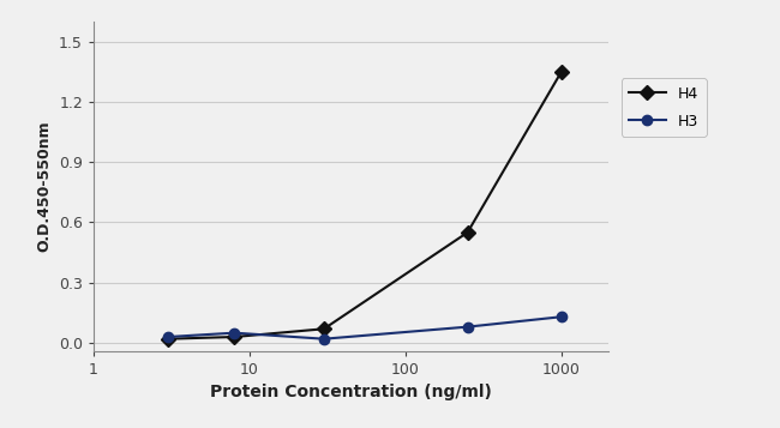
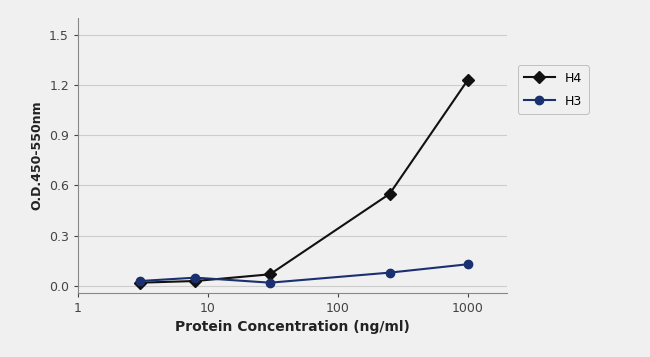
H4/1000: 1.35 -> 1.23
